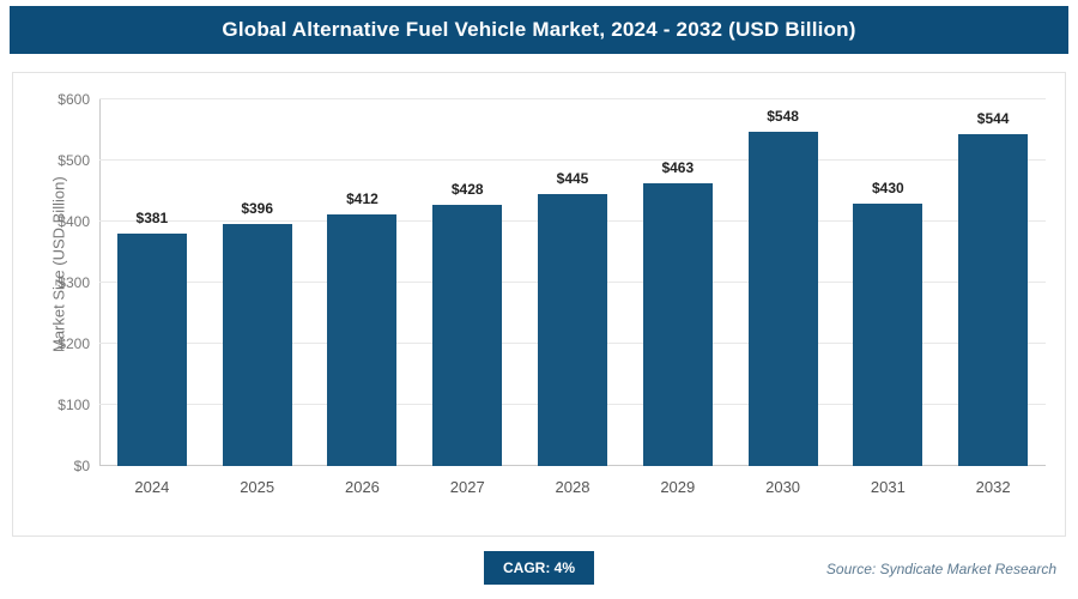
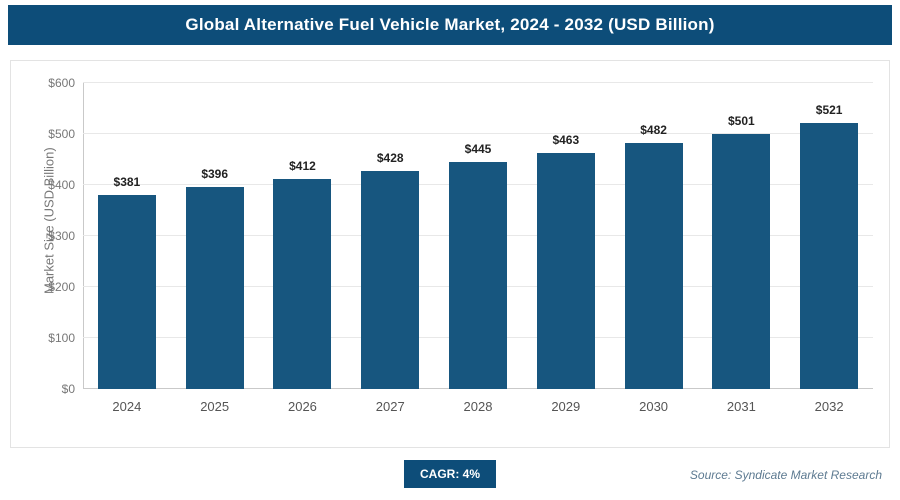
2030: $548 -> $482
2031: $430 -> $501
2032: $544 -> $521
